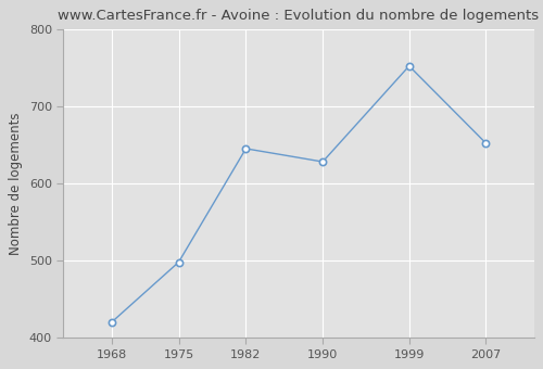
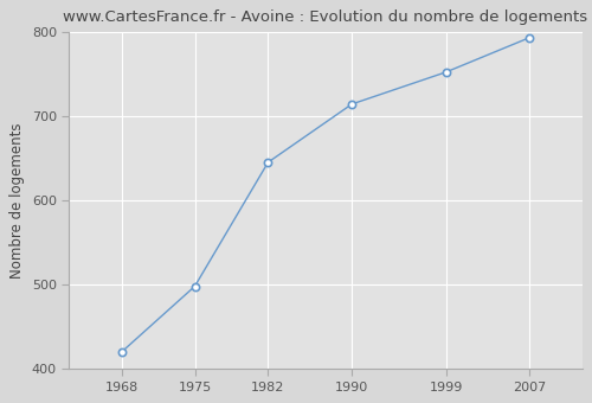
1990: 628 -> 714
2007: 652 -> 793
